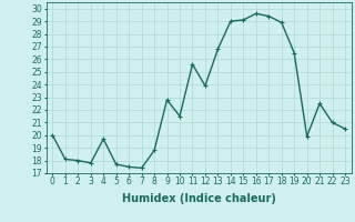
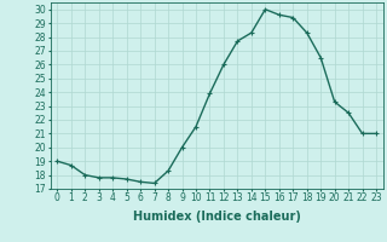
0: 20.0 -> 19.0
1: 18.1 -> 18.7
4: 19.7 -> 17.8
8: 18.8 -> 18.3
9: 22.8 -> 20.0
11: 25.6 -> 23.9
12: 23.9 -> 26.0
13: 26.8 -> 27.7
14: 29.0 -> 28.3
15: 29.1 -> 30.0
18: 28.9 -> 28.3
20: 19.9 -> 23.3
23: 20.5 -> 21.0
